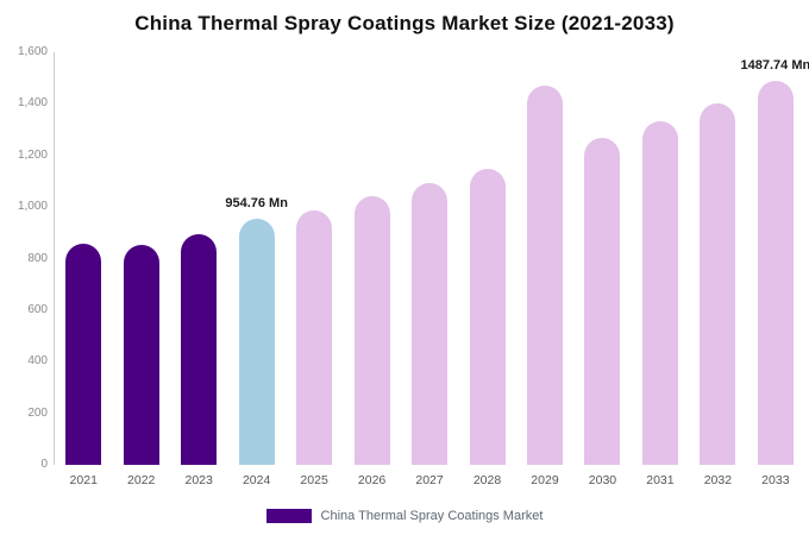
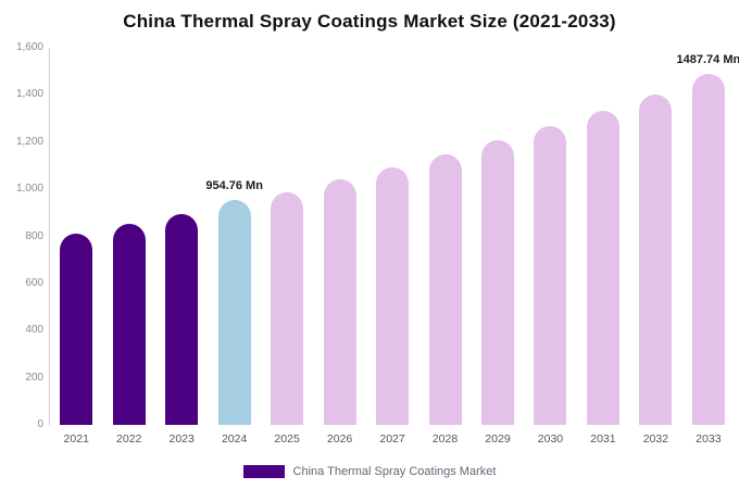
2021: 860 -> 810
2029: 1470 -> 1210
